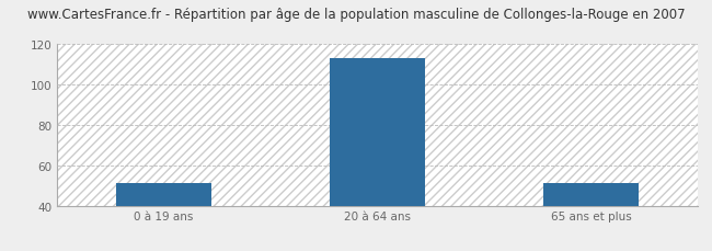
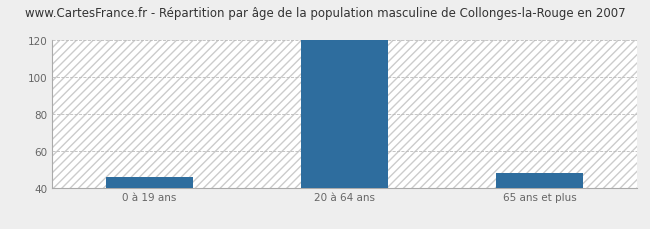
0 à 19 ans: 51 -> 46
20 à 64 ans: 113 -> 120
65 ans et plus: 51 -> 48
